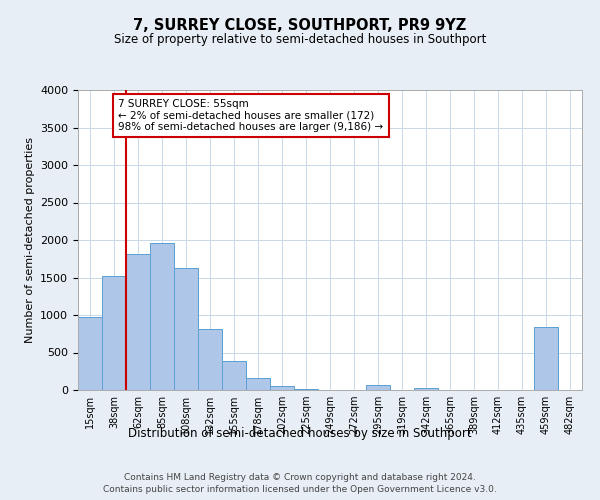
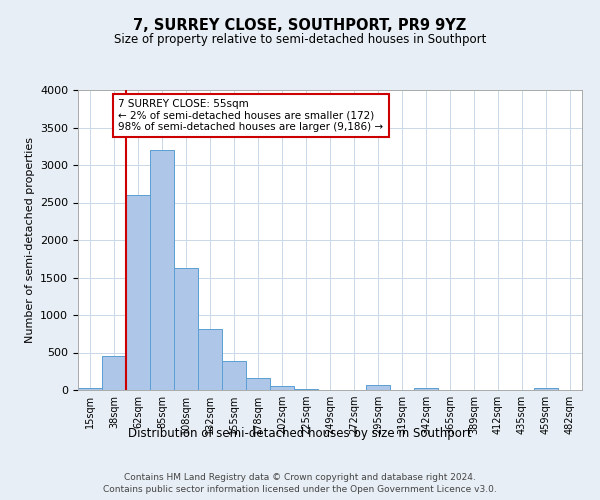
15sqm: 980 -> 30
38sqm: 1520 -> 460
62sqm: 1820 -> 2600
85sqm: 1960 -> 3200
459sqm: 840 -> 30
